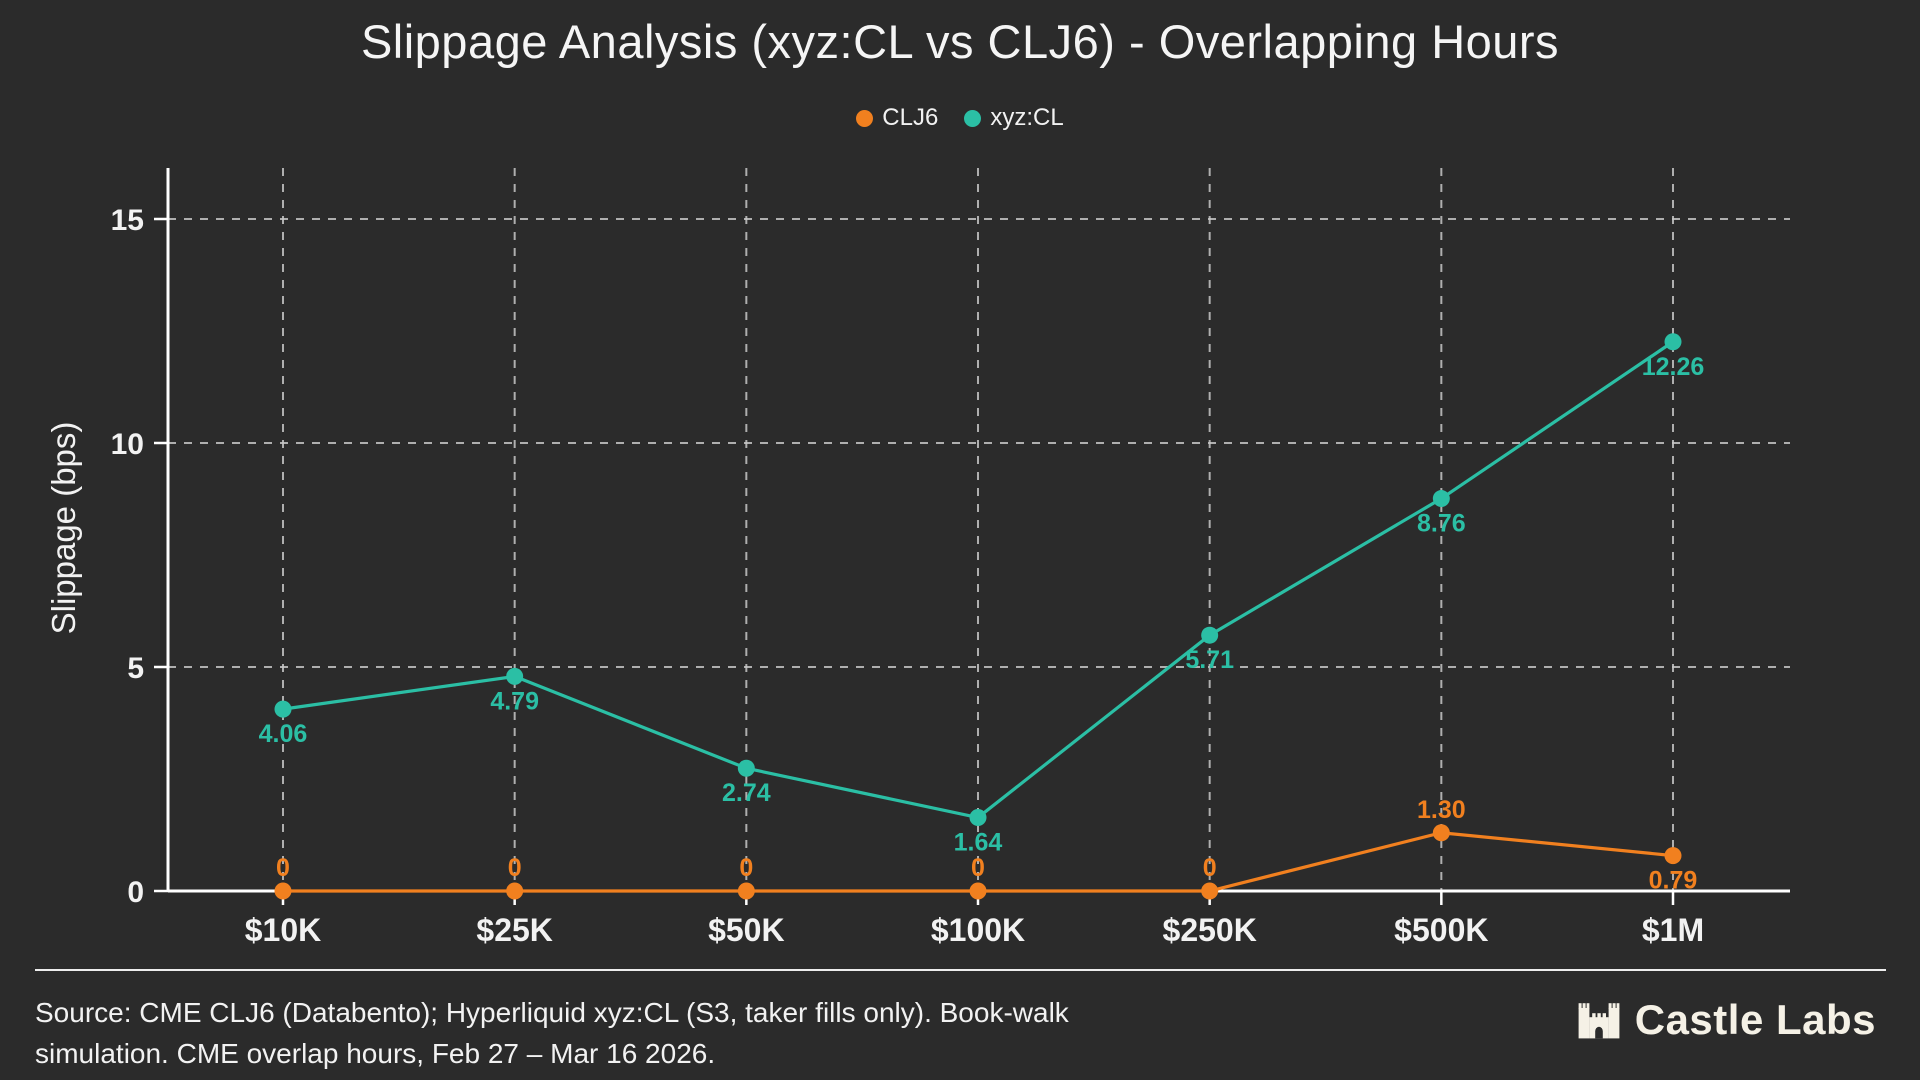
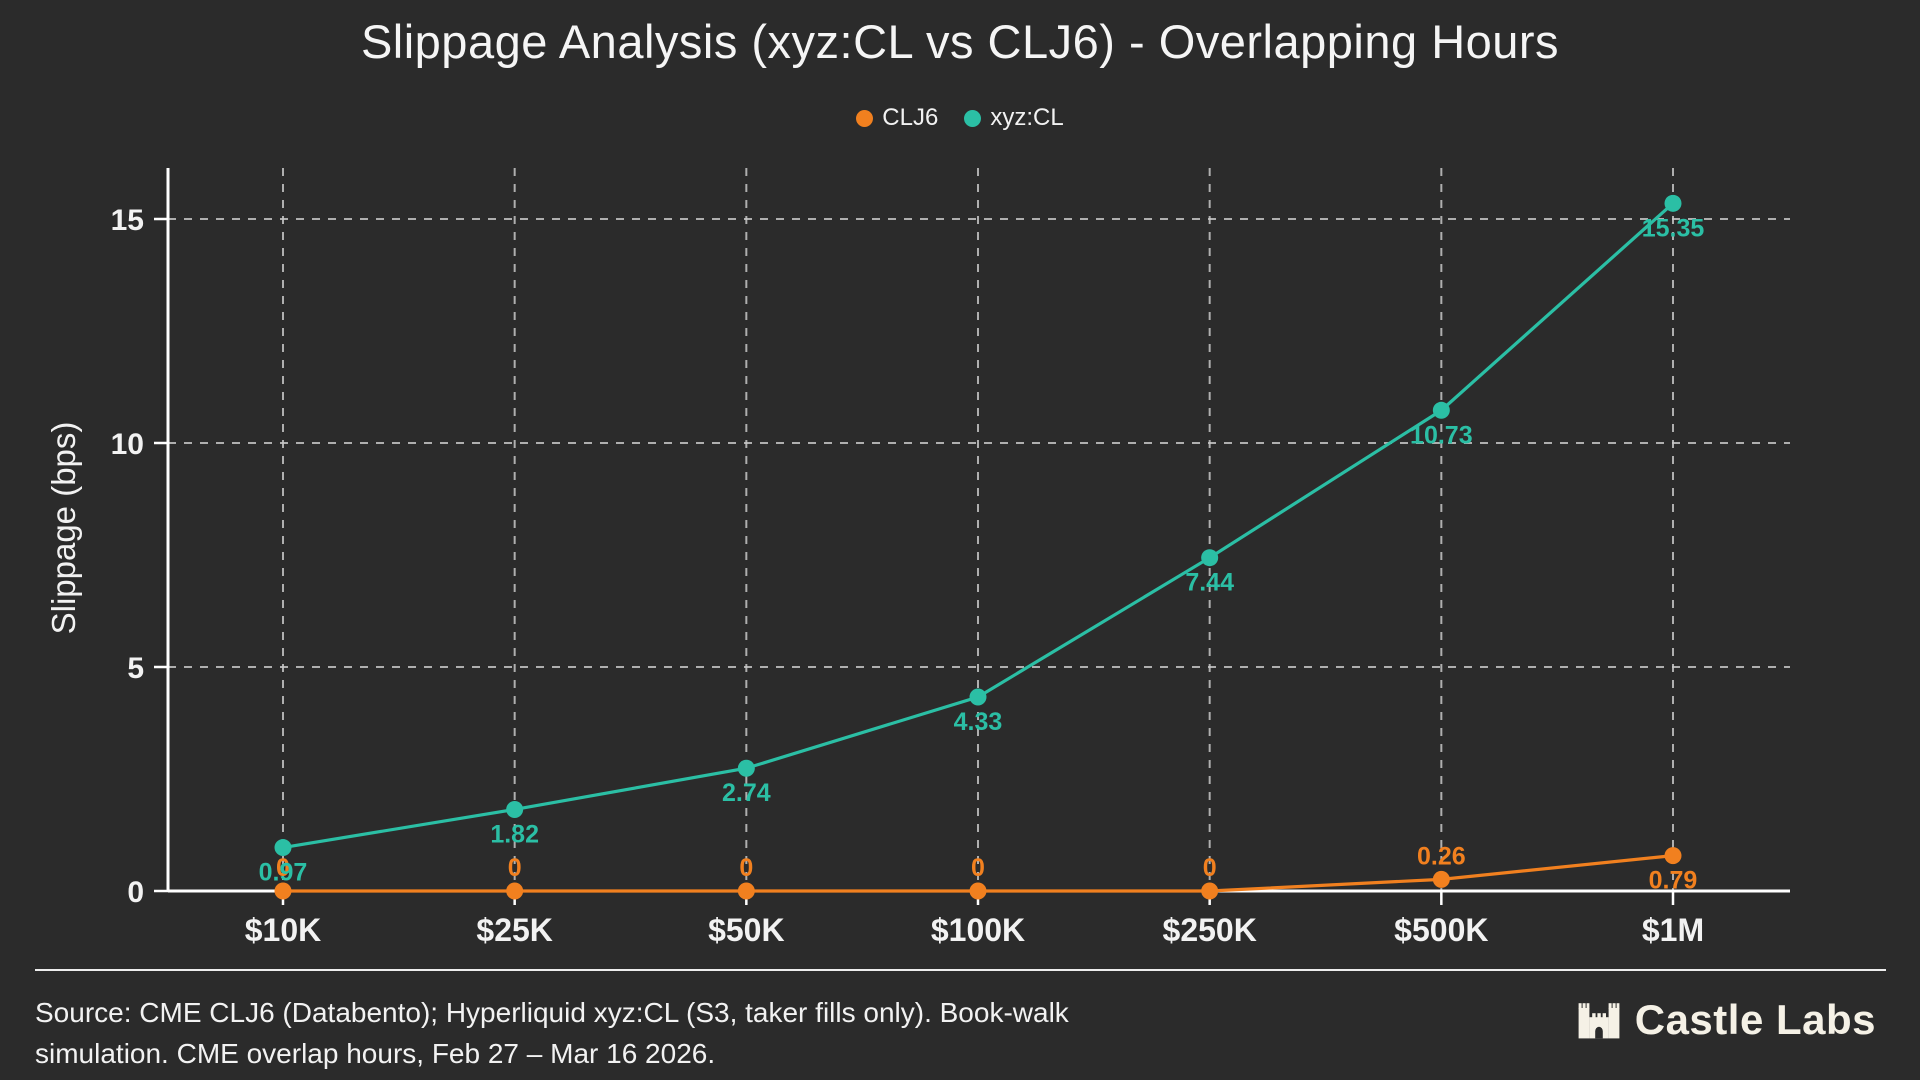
xyz:CL/$10K: 4.06 -> 0.97
xyz:CL/$25K: 4.79 -> 1.82
xyz:CL/$100K: 1.64 -> 4.33
xyz:CL/$250K: 5.71 -> 7.44
CLJ6/$500K: 1.30 -> 0.26
xyz:CL/$500K: 8.76 -> 10.73
xyz:CL/$1M: 12.26 -> 15.35
